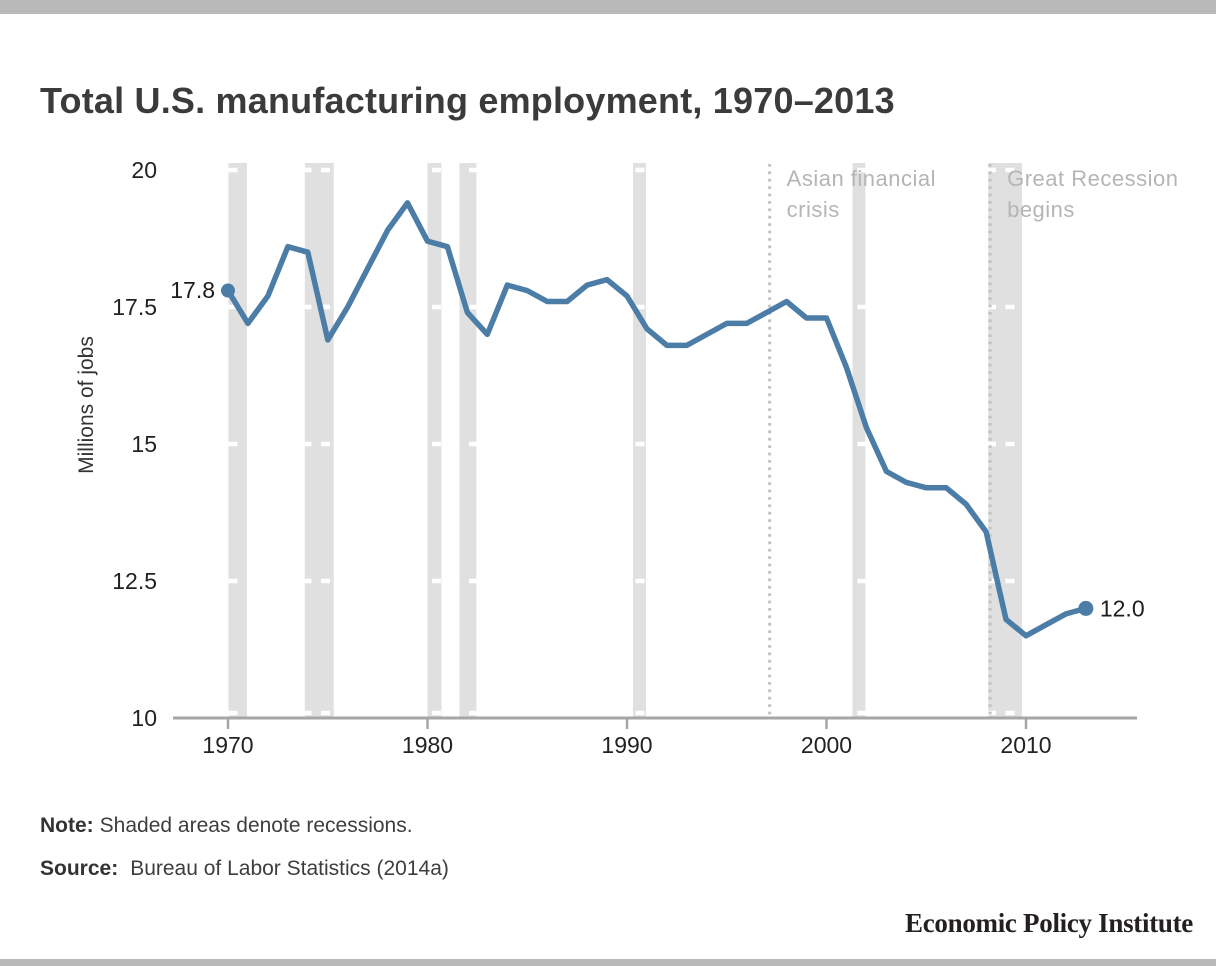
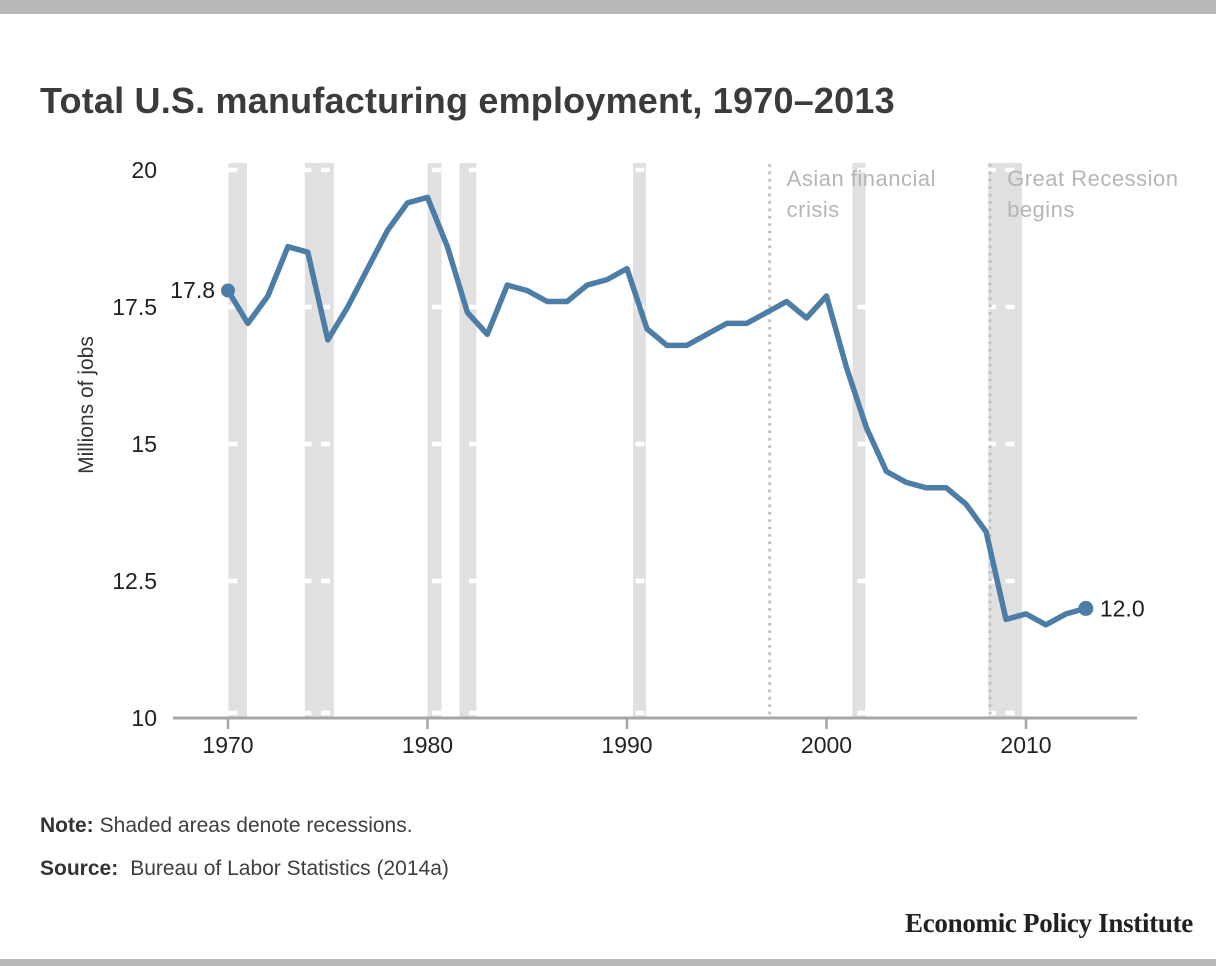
1980: 18.7 -> 19.5
1990: 17.7 -> 18.2
2000: 17.3 -> 17.7
2010: 11.5 -> 11.9
